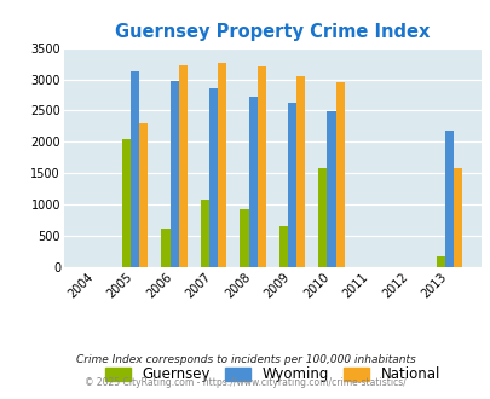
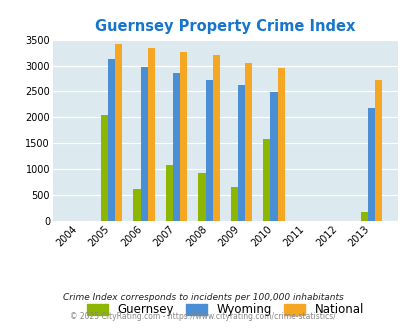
National/2005: 2300 -> 3420
National/2006: 3220 -> 3340
National/2013: 1580 -> 2720
